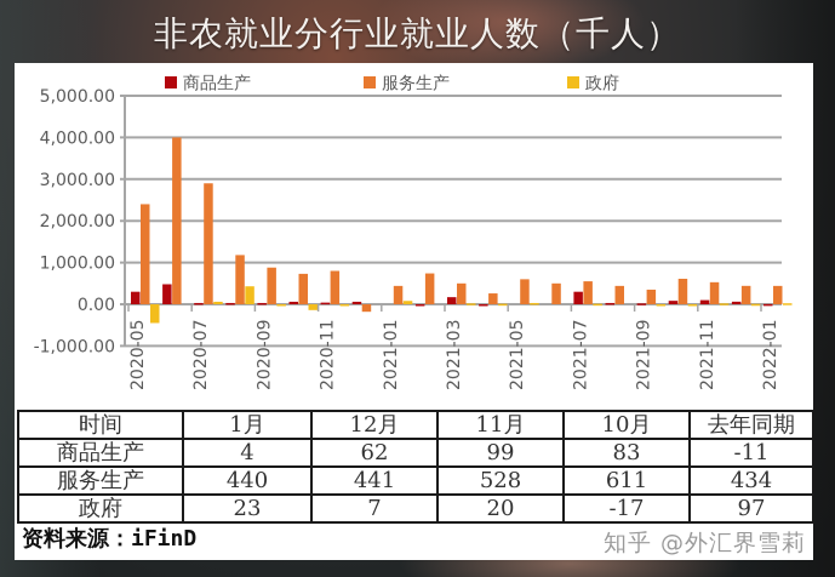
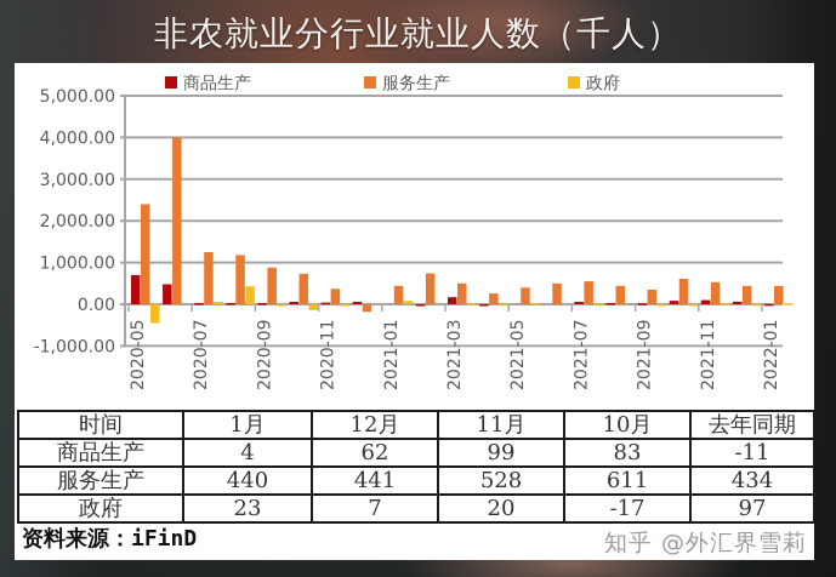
商品生产/2020-05: 300 -> 700
服务生产/2020-07: 2900 -> 1200
服务生产/2020-11: 800 -> 400
服务生产/2021-05: 600 -> 400
商品生产/2021-07: 300 -> 100
